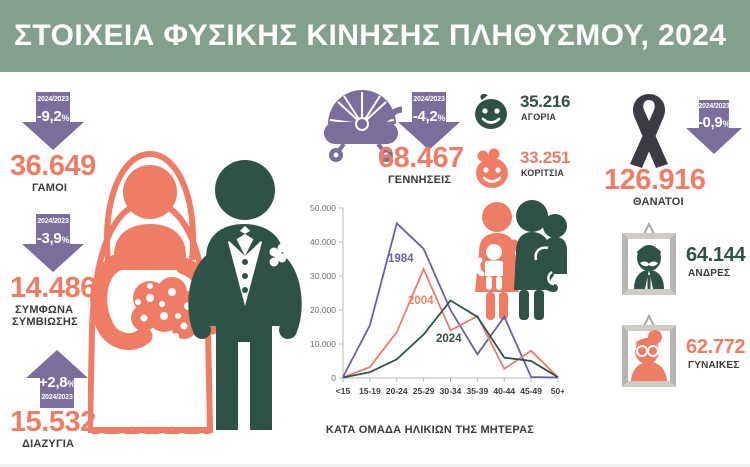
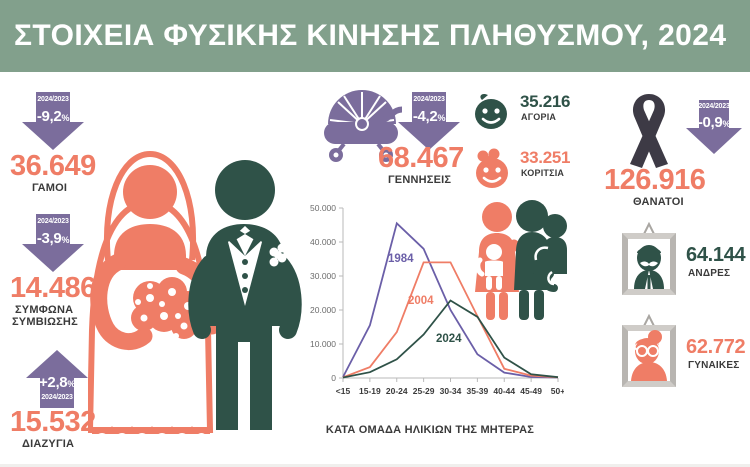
2004/25-29: 32000 -> 34000
2004/30-34: 14000 -> 34000
1984/40-44: 18000 -> 2000
2004/45-49: 8000 -> 1000
2024/45-49: 5000 -> 1000
